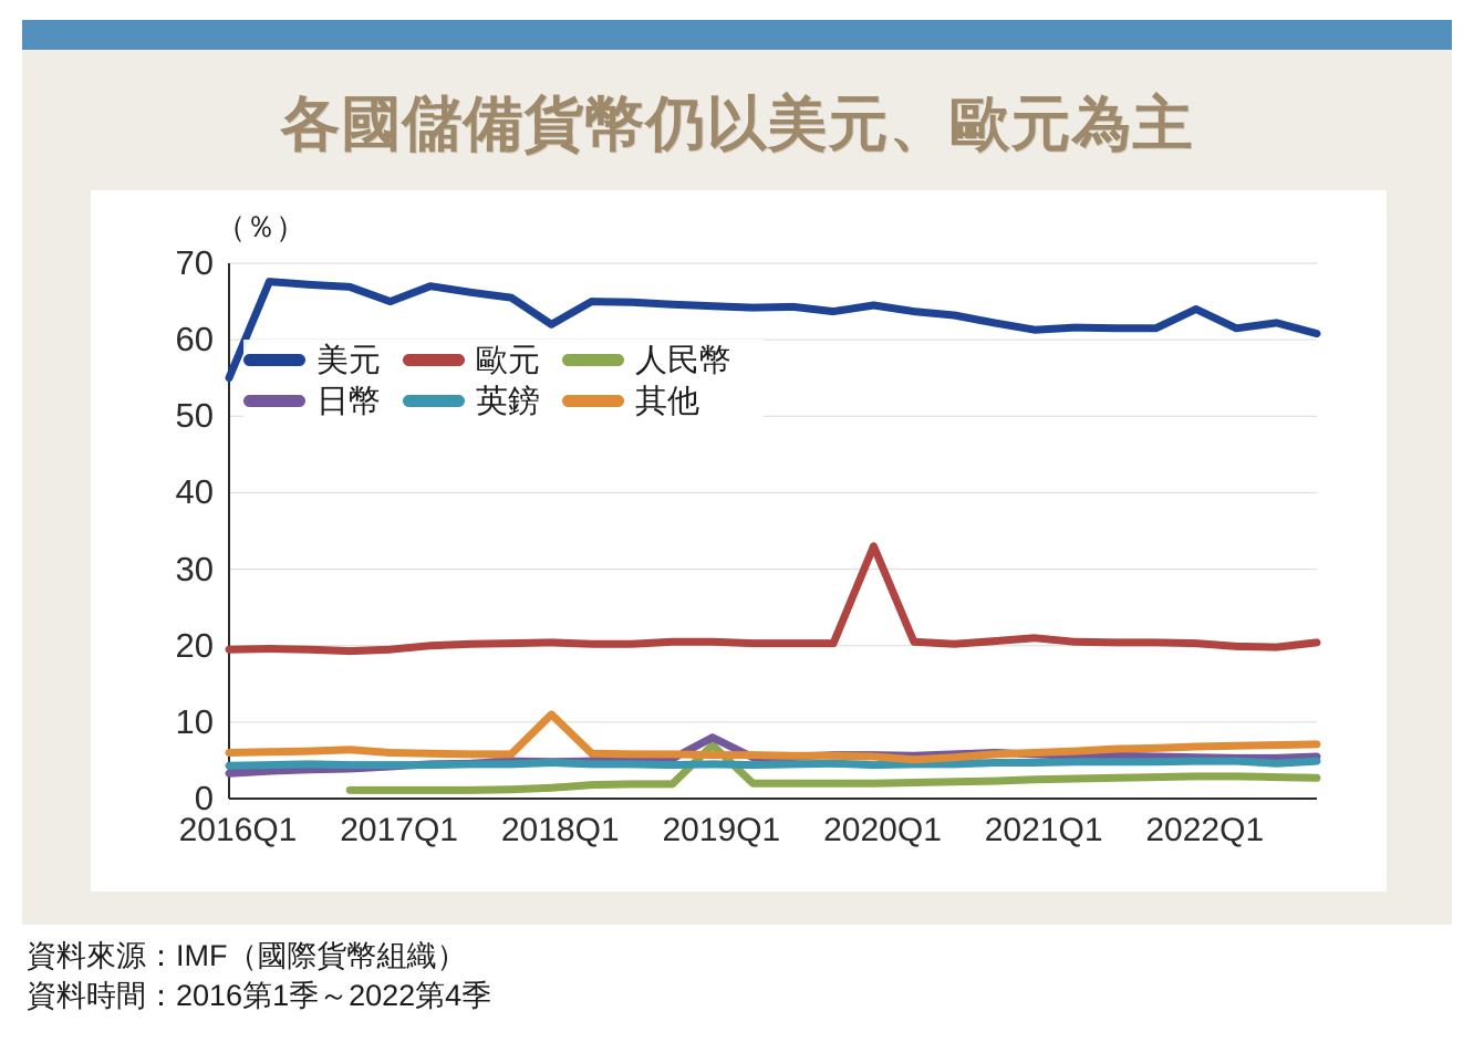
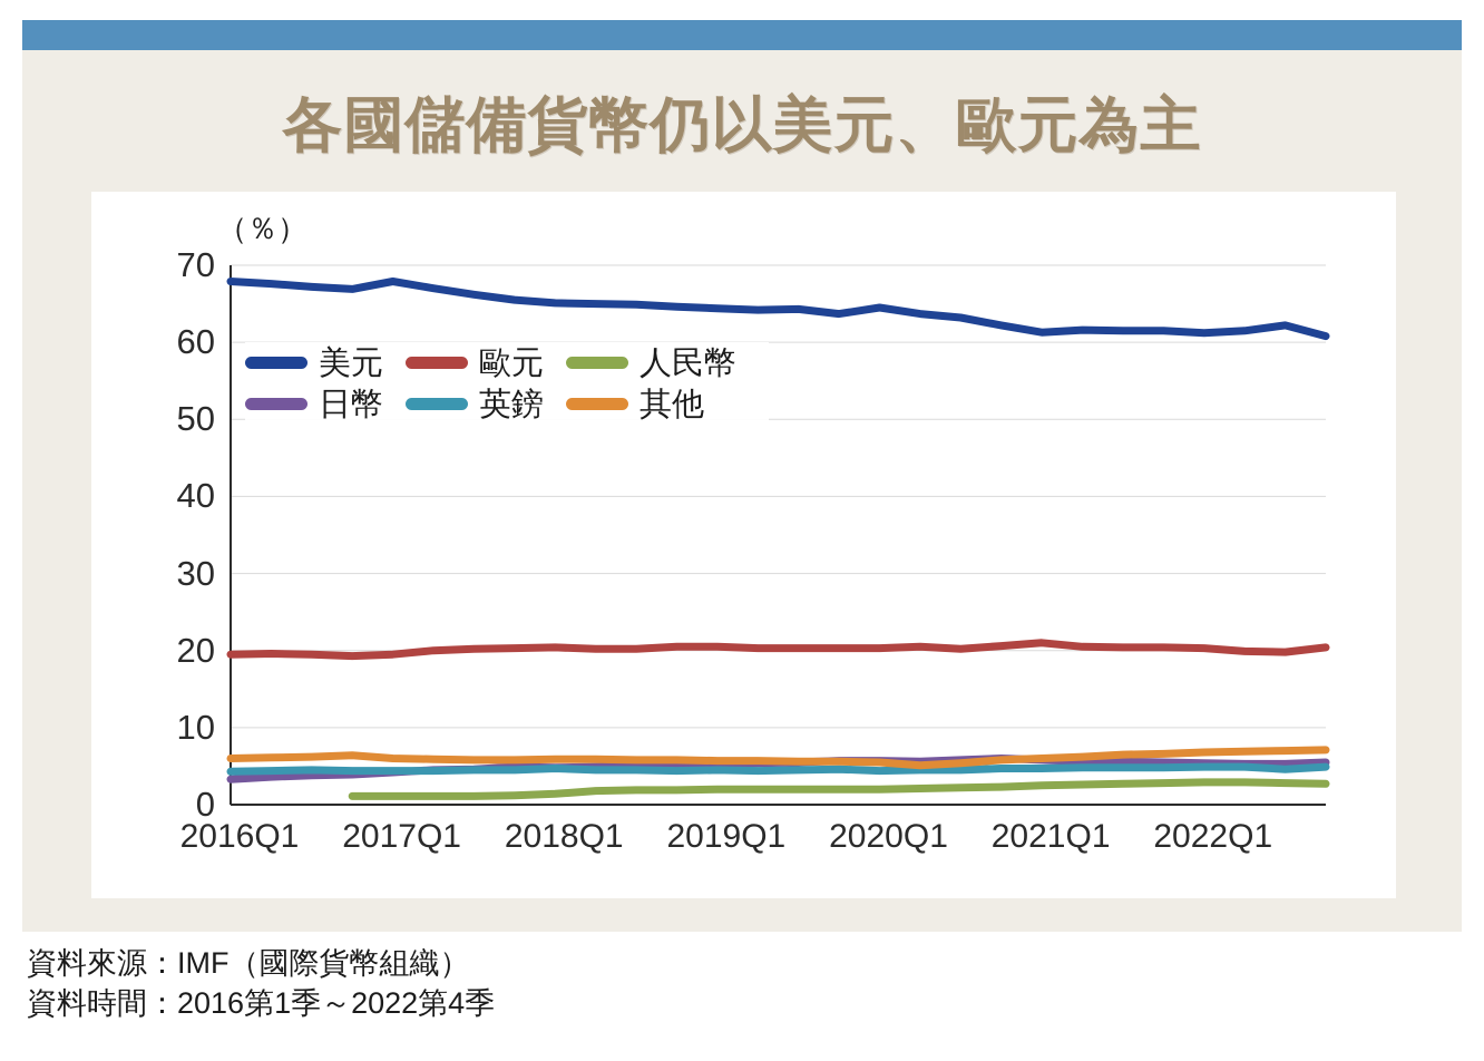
美元/2016Q1: 55 -> 68
美元/2017Q1: 65 -> 68
美元/2018Q1: 62 -> 65
其他/2018Q1: 11 -> 6
人民幣/2019Q1: 7 -> 2
日幣/2019Q1: 8 -> 5
歐元/2020Q1: 33 -> 20
美元/2022Q1: 64 -> 61
